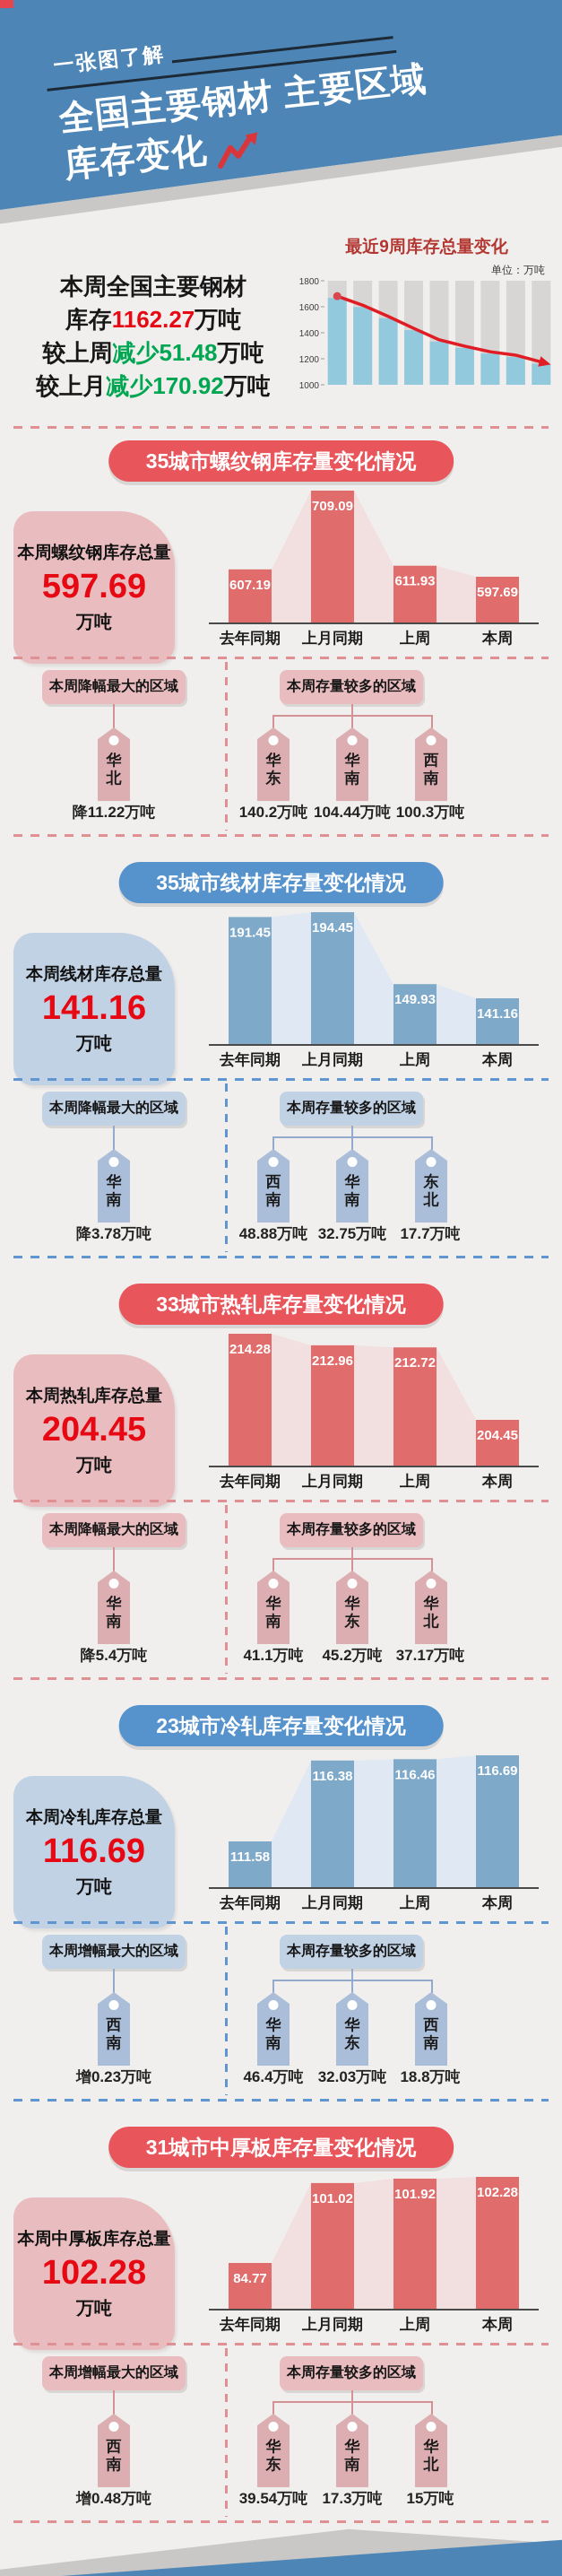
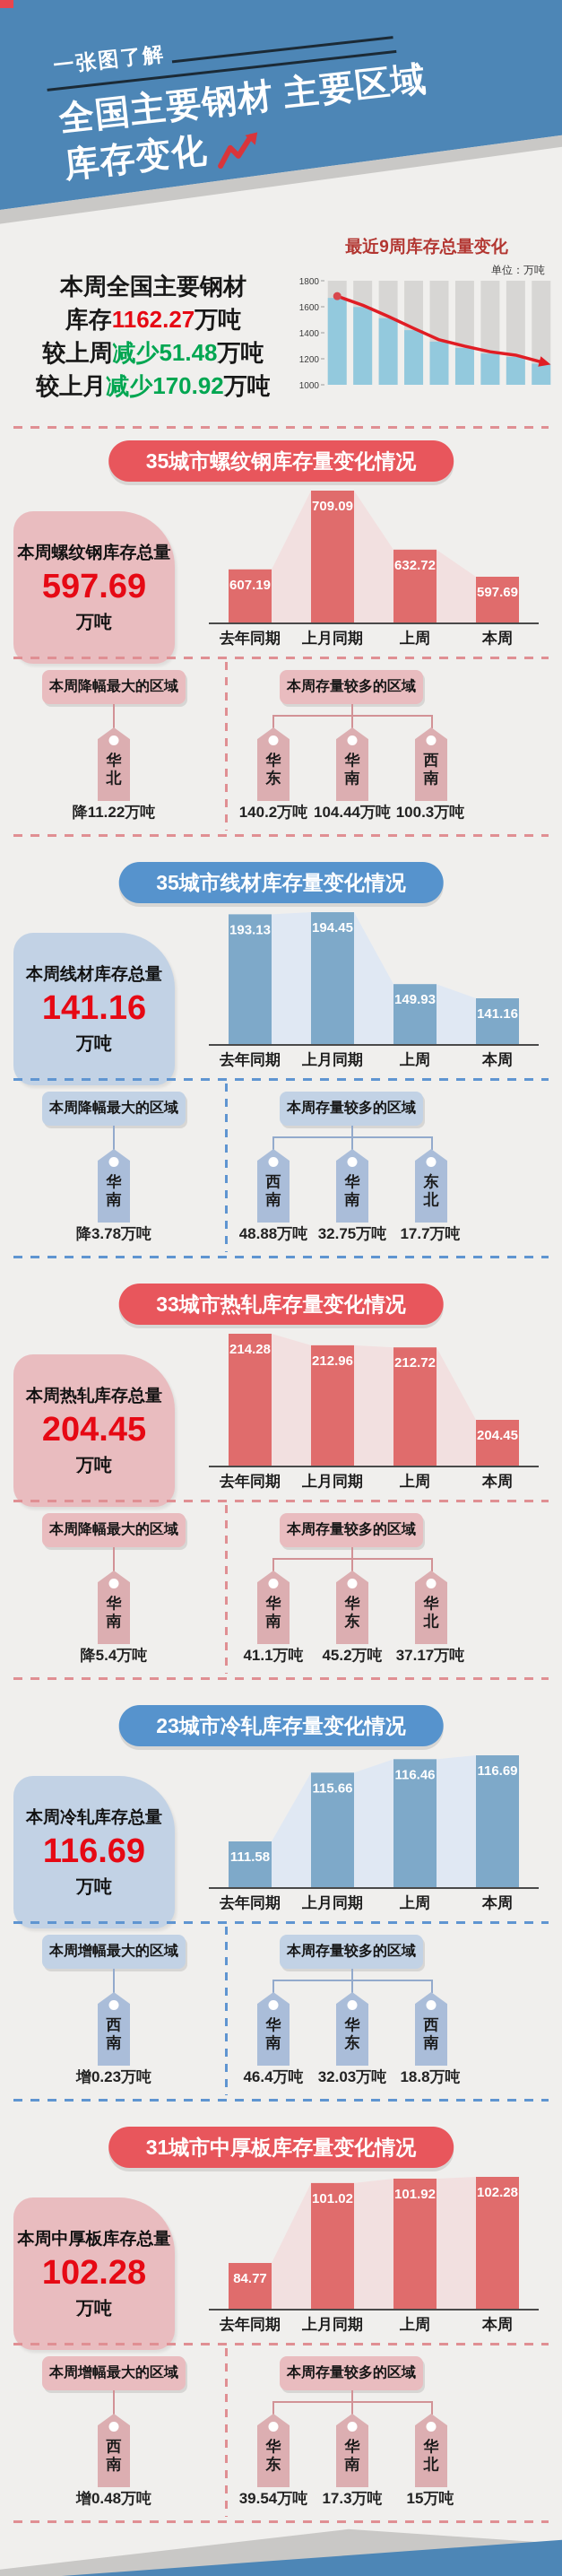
35城市螺纹钢库存量变化情况/上周: 611.93 -> 632.72
35城市线材库存量变化情况/去年同期: 191.45 -> 193.13
23城市冷轧库存量变化情况/上月同期: 116.38 -> 115.66
